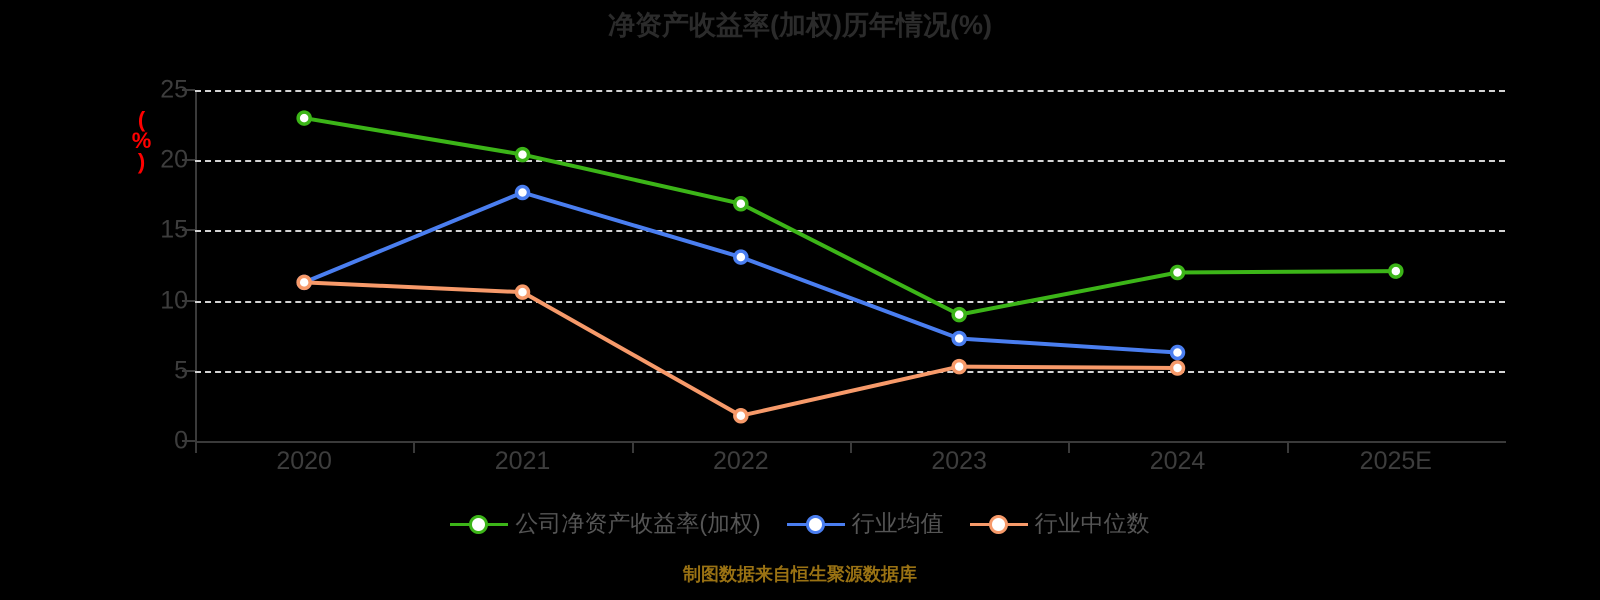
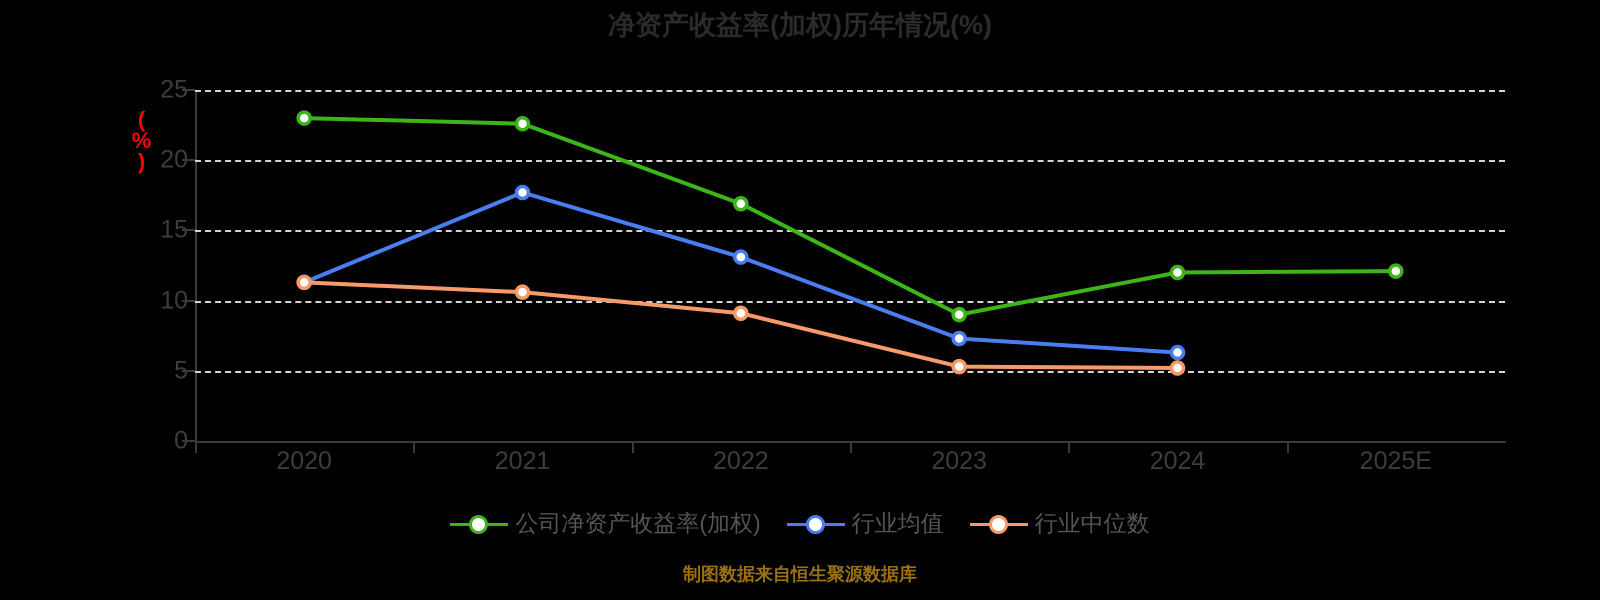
公司净资产收益率(加权)/2021: 20.4 -> 22.6
行业中位数/2022: 1.8 -> 9.1
